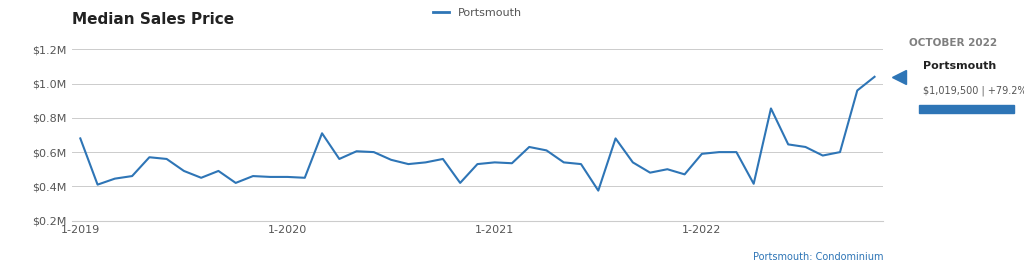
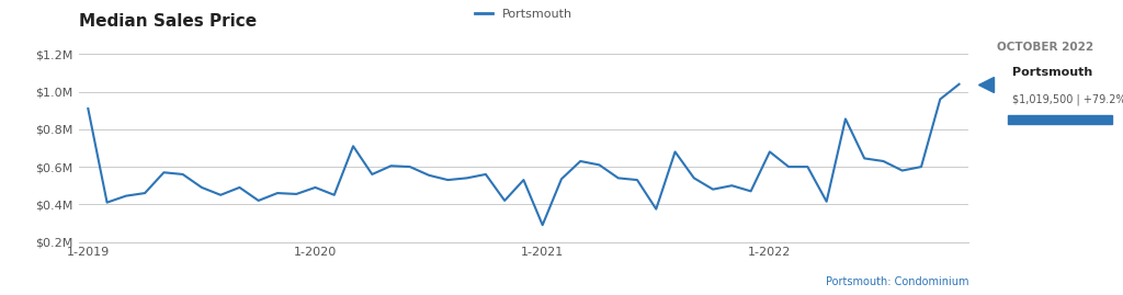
1-2019: $0.68M -> $0.91M
1-2020: $0.46M -> $0.49M
1-2021: $0.54M -> $0.29M
1-2022: $0.59M -> $0.68M
